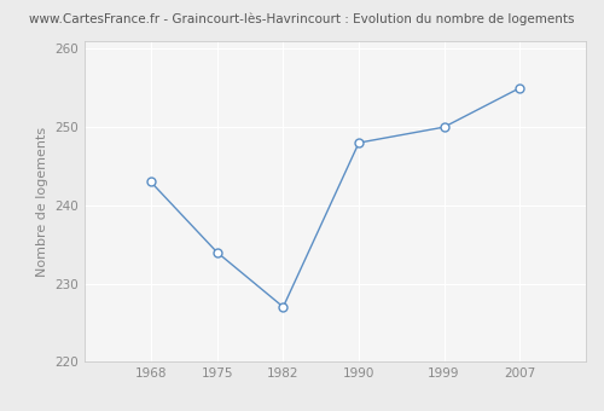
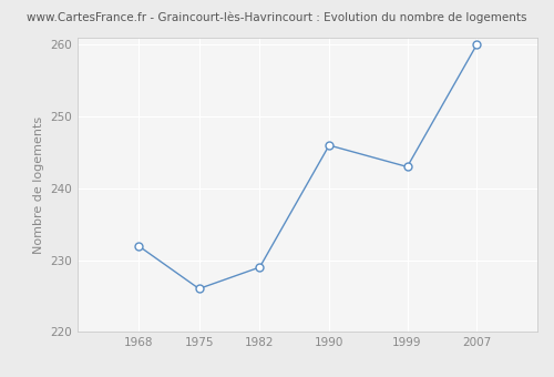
1968: 243 -> 232
1975: 234 -> 226
1982: 227 -> 229
1990: 248 -> 246
1999: 250 -> 243
2007: 255 -> 260
